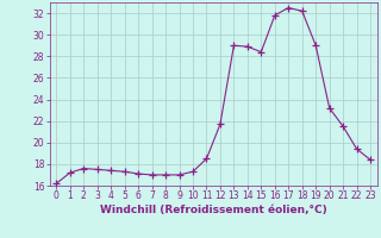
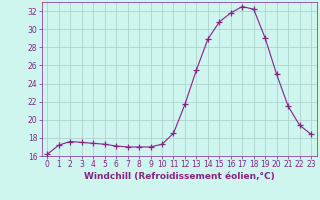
13: 29.0 -> 25.5
15: 28.4 -> 30.8
20: 23.2 -> 25.0
